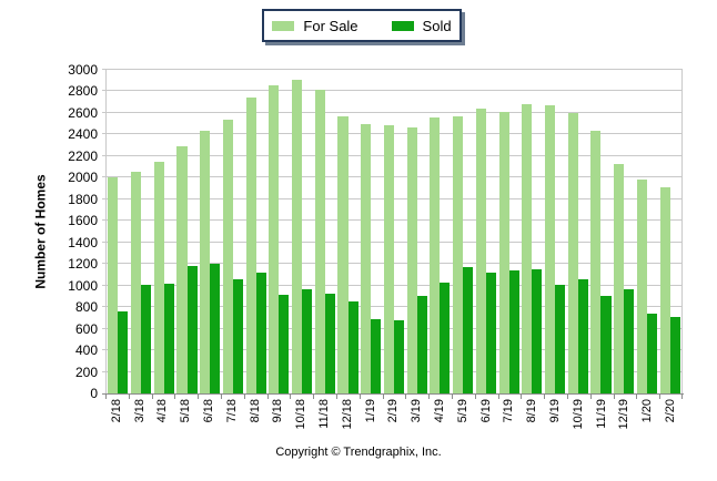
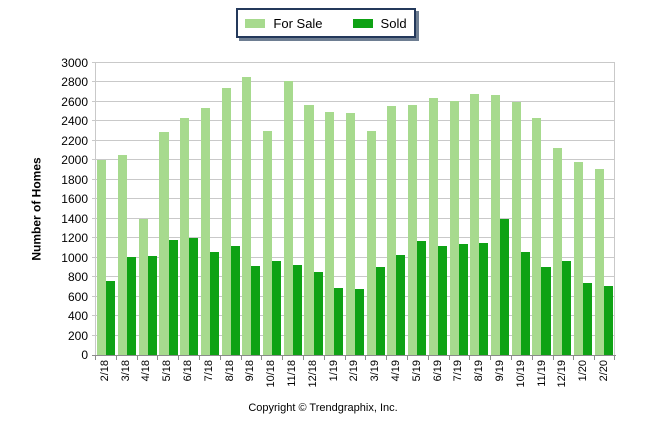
For Sale/4/18: 2200 -> 1400
For Sale/10/18: 2900 -> 2300
For Sale/3/19: 2500 -> 2300
Sold/9/19: 1000 -> 1400
